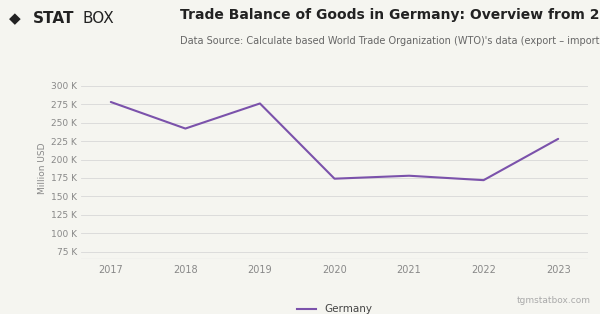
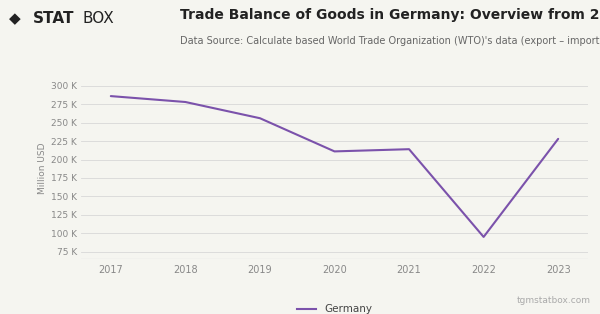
2017: 278 K -> 286 K
2018: 242 K -> 278 K
2019: 276 K -> 256 K
2020: 174 K -> 211 K
2021: 178 K -> 214 K
2022: 172 K -> 95 K
